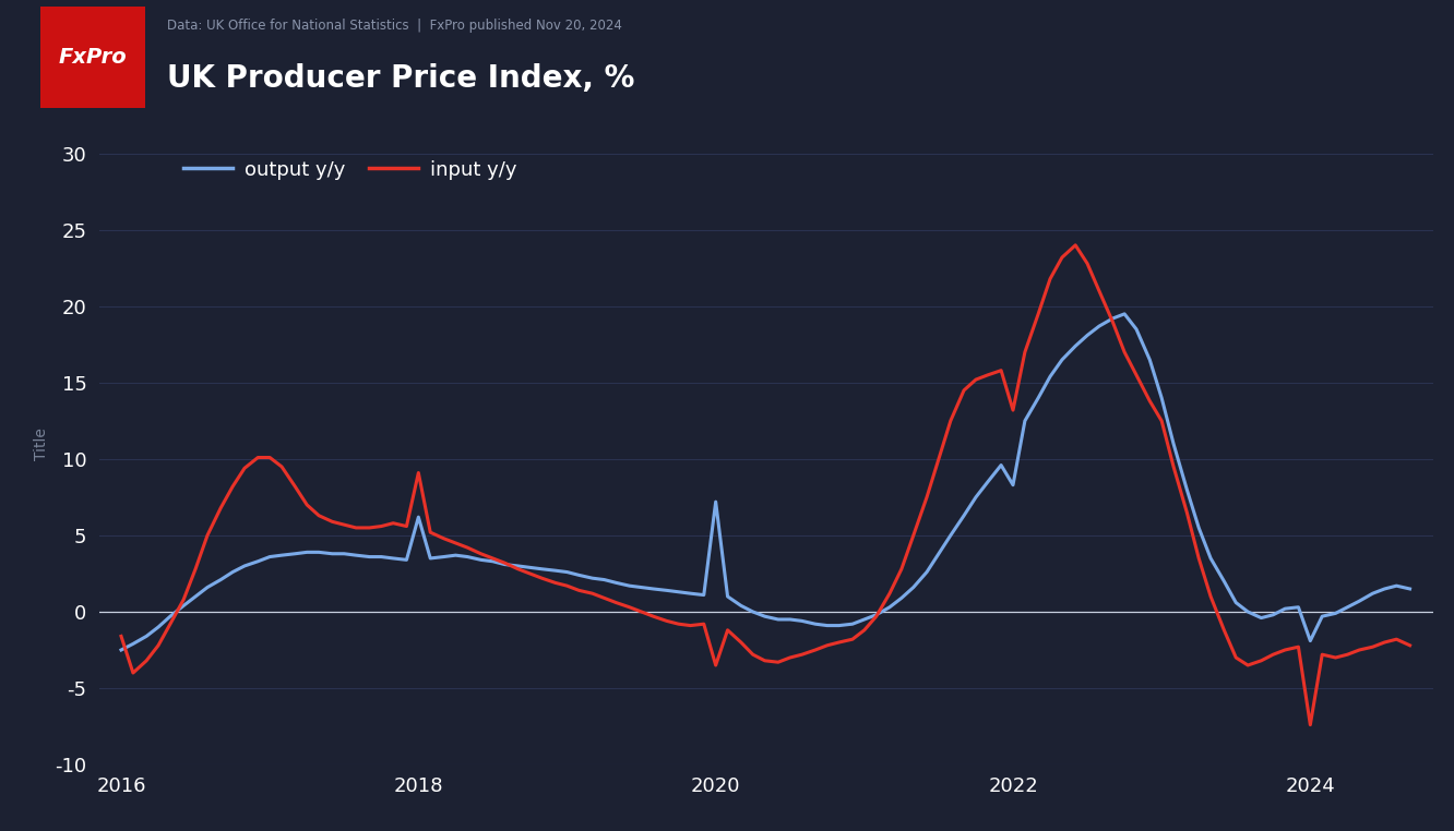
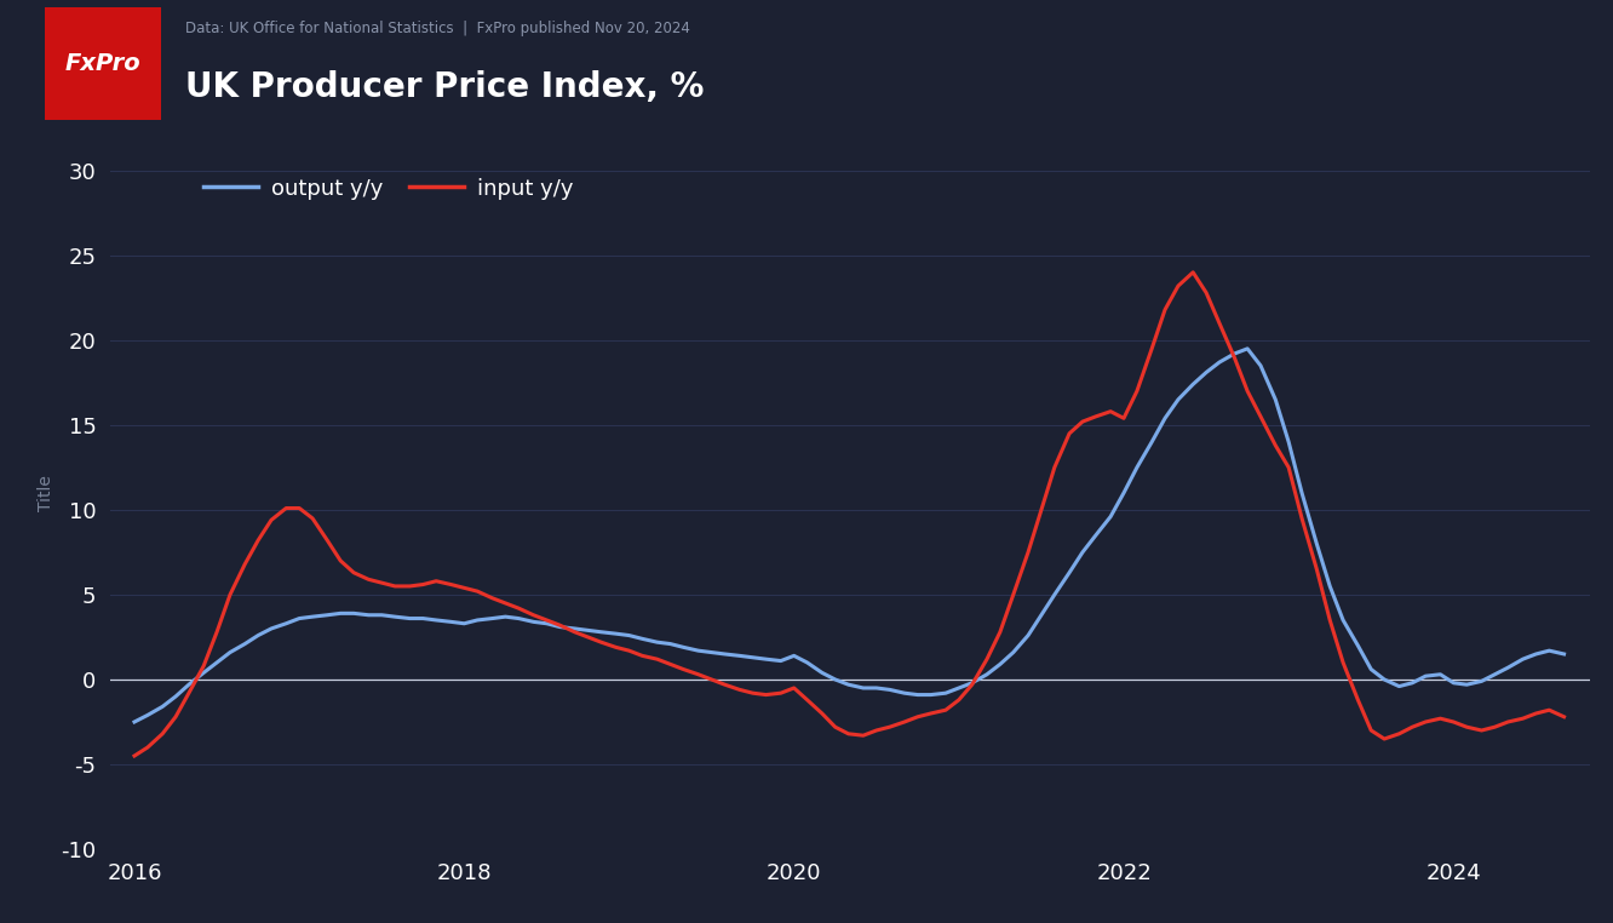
input y/y/2016: -1.6 -> -4.5
output y/y/2018: 6.2 -> 3.3
input y/y/2018: 9.1 -> 5.4
output y/y/2020: 7.2 -> 1.4
input y/y/2020: -3.5 -> -0.5
output y/y/2022: 8.3 -> 11.0
input y/y/2022: 13.2 -> 15.4
output y/y/2024: -1.9 -> -0.2
input y/y/2024: -7.4 -> -2.5
